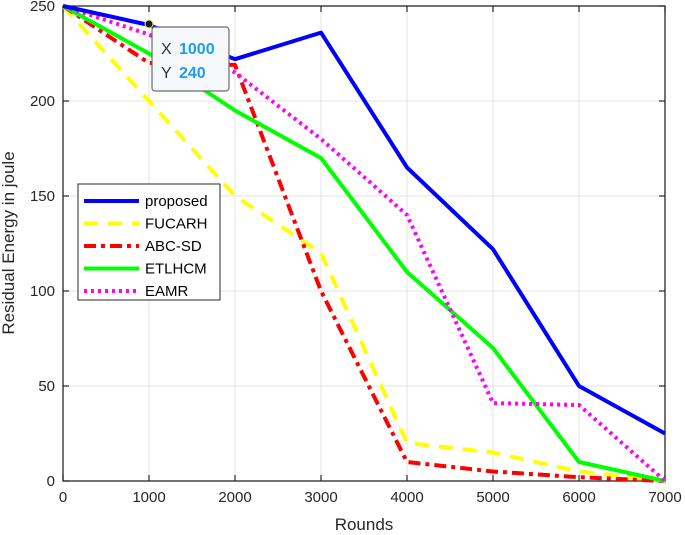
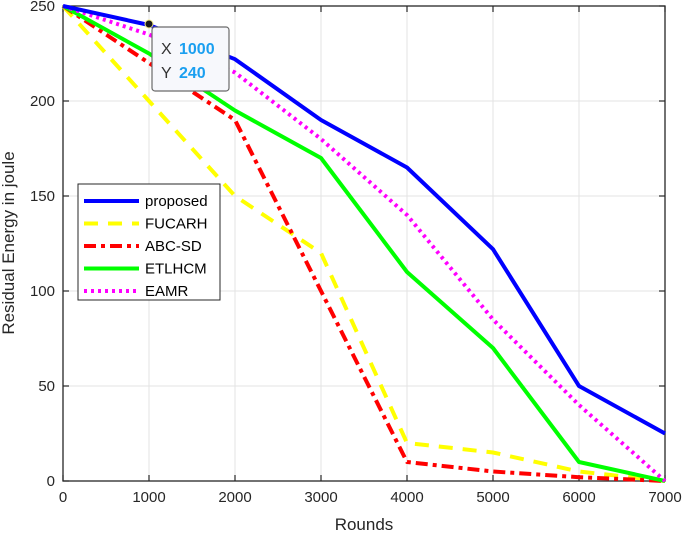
ABC-SD/2000: 219 -> 190
proposed/3000: 236 -> 190
EAMR/5000: 41 -> 85
